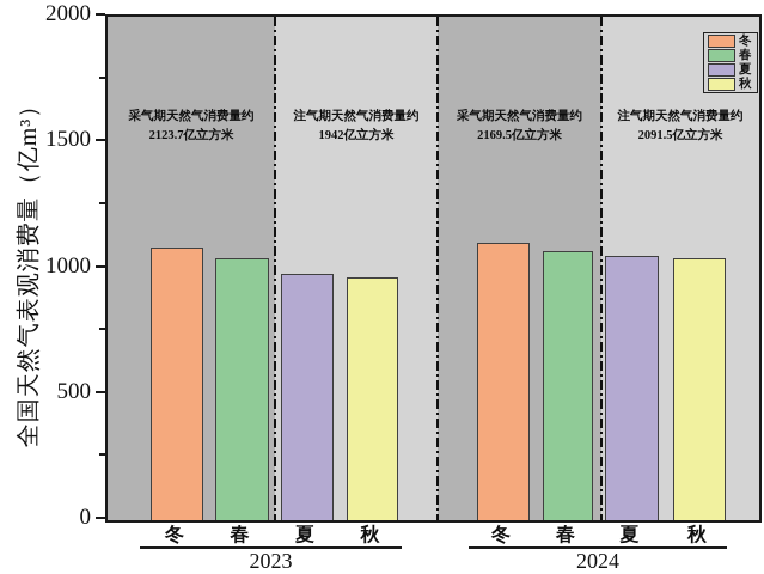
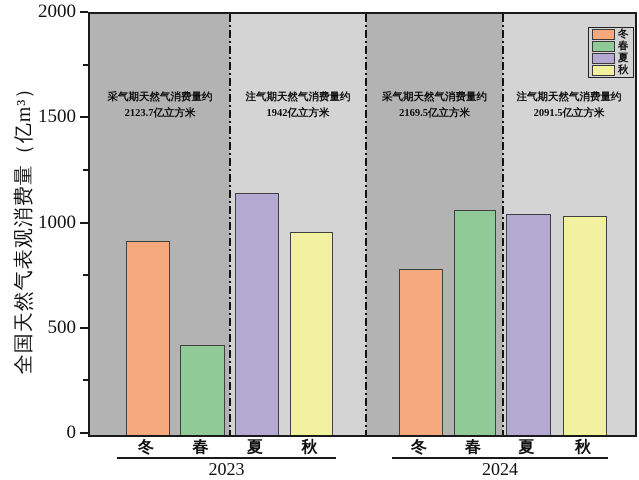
2023/冬: 1080 -> 920
2024/冬: 1100 -> 790
2023/春: 1040 -> 430
2023/夏: 980 -> 1150
